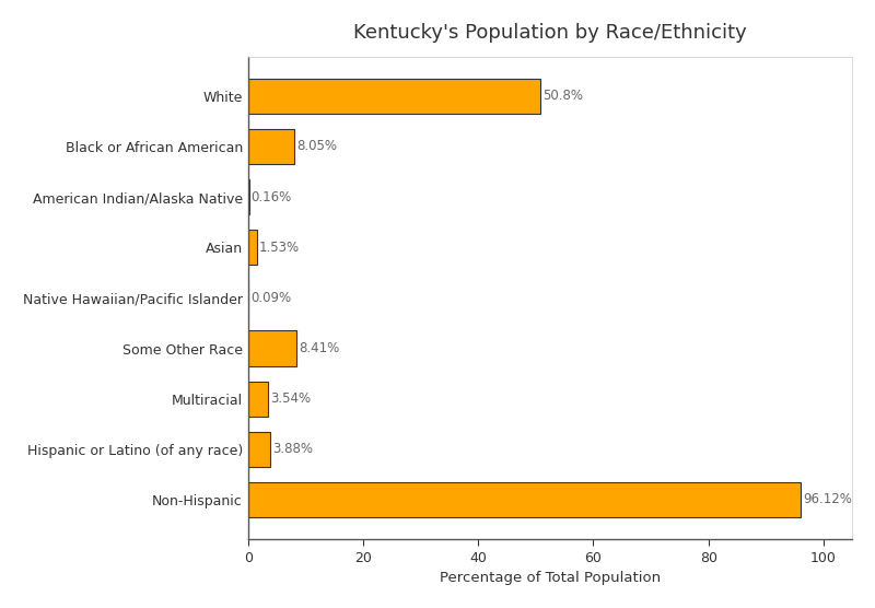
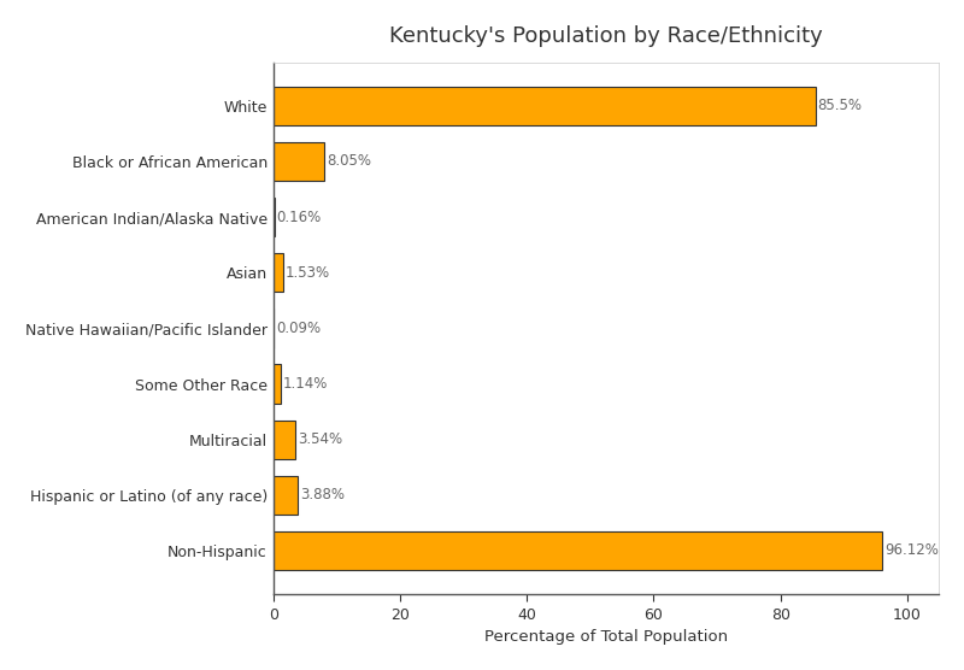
White: 50.8% -> 85.5%
Some Other Race: 8.41% -> 1.14%
